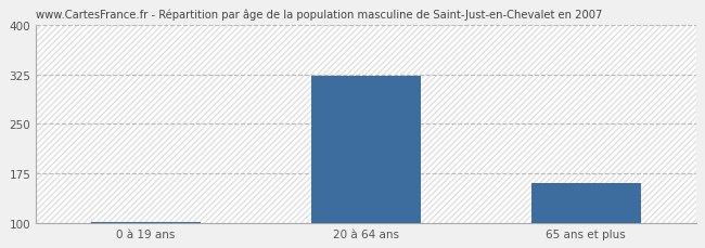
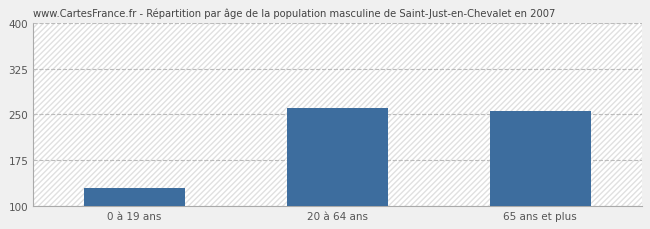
0 à 19 ans: 102 -> 130
20 à 64 ans: 322 -> 260
65 ans et plus: 160 -> 256
